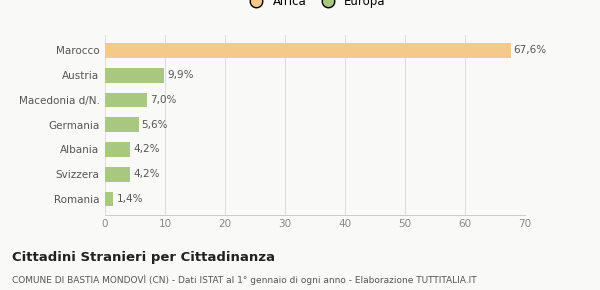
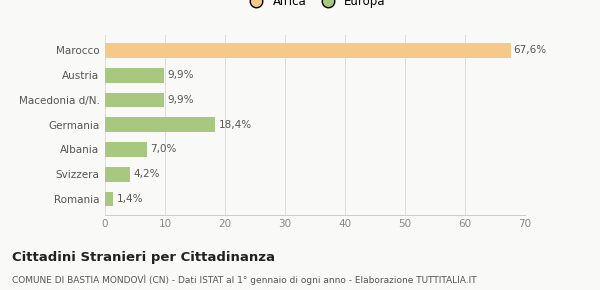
Macedonia d/N.: 7,0% -> 9,9%
Germania: 5,6% -> 18,4%
Albania: 4,2% -> 7,0%
